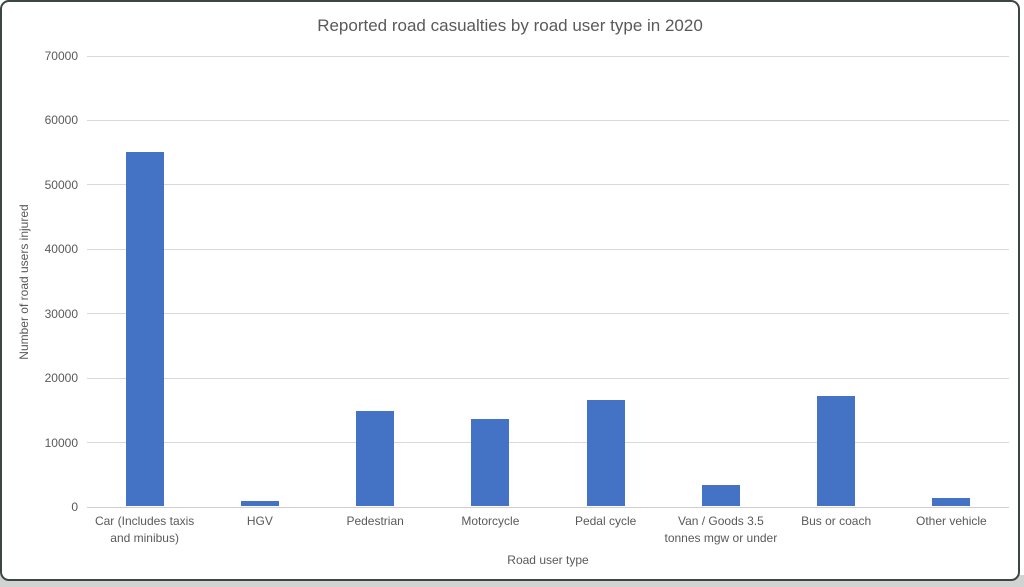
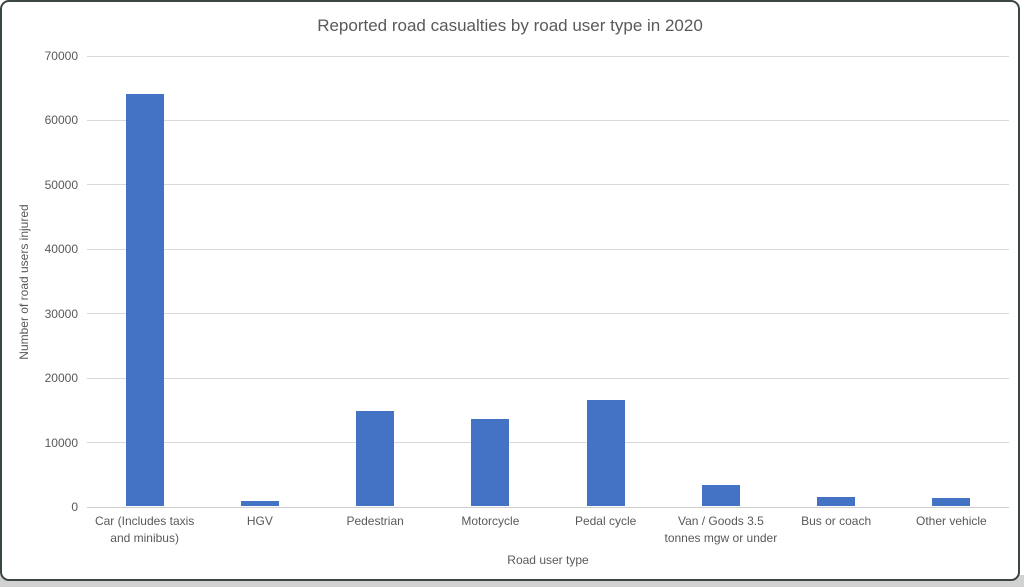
Car (Includes taxis and minibus): 55000 -> 64000
Bus or coach: 17000 -> 1000
